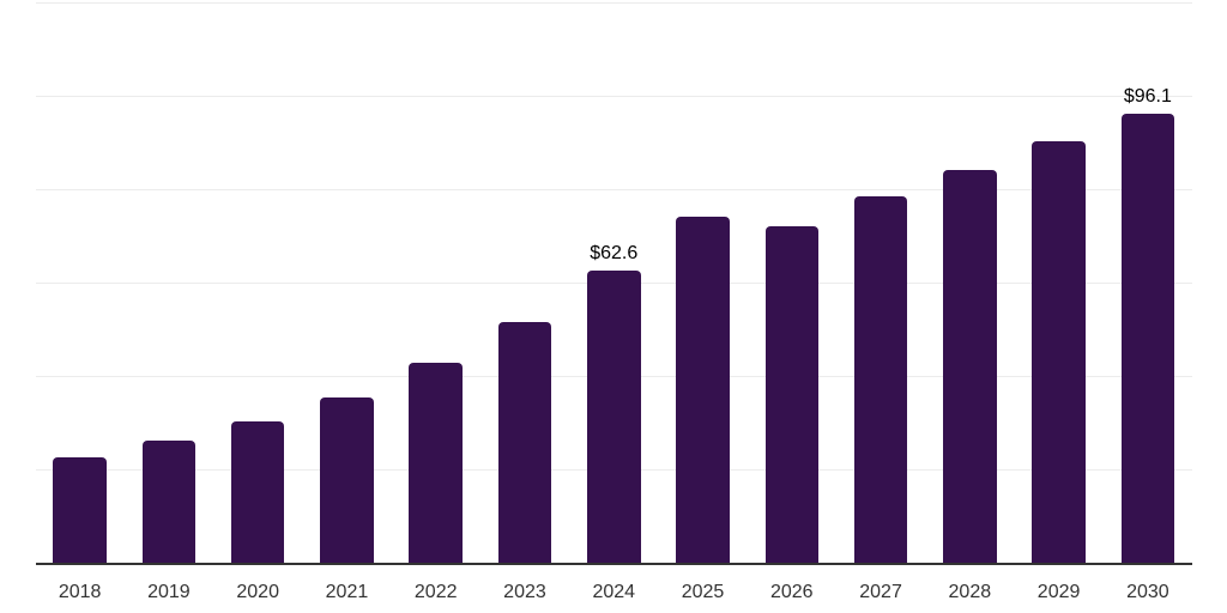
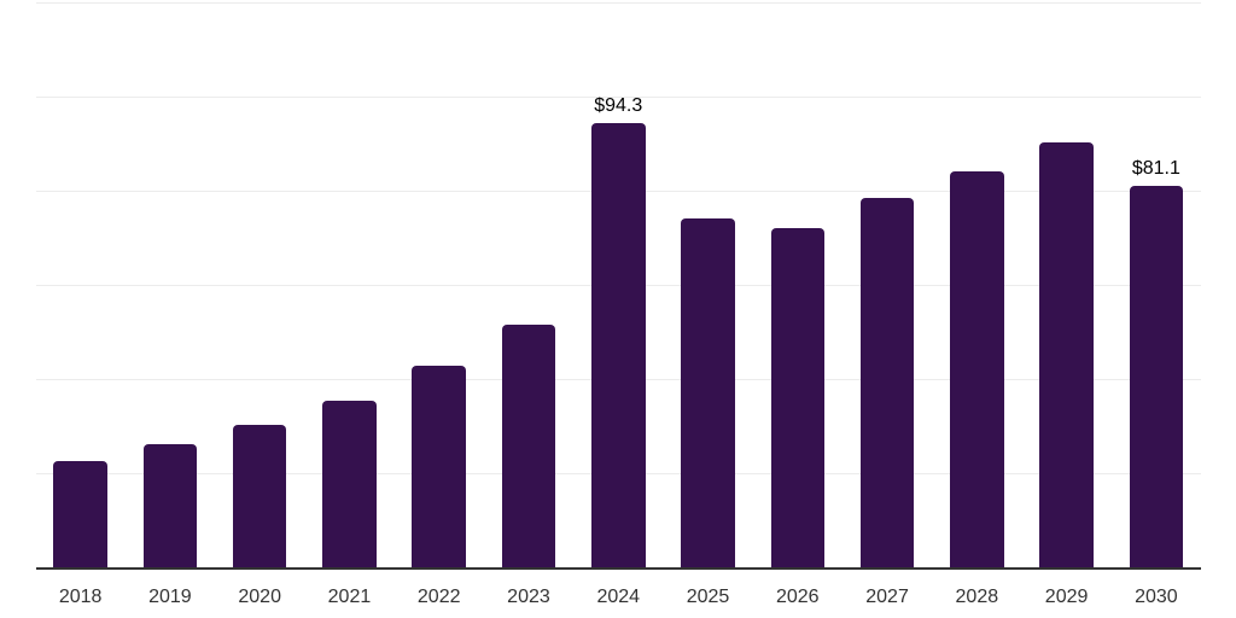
2024: $62.6 -> $94.3
2030: $96.1 -> $81.1
